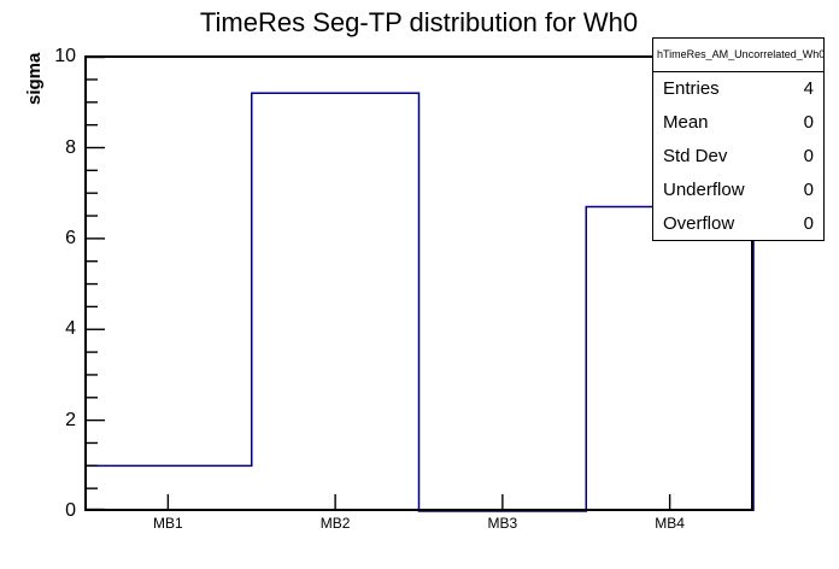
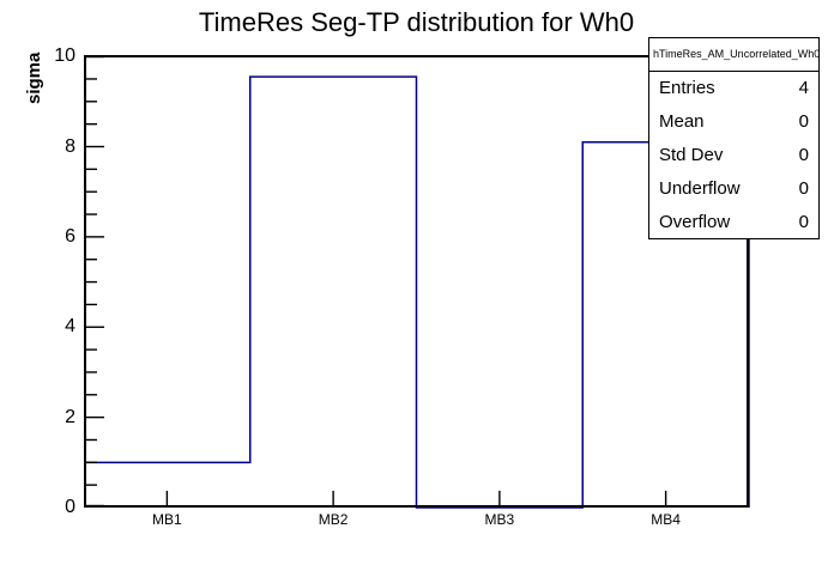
MB2: 9.2 -> 9.6
MB4: 6.7 -> 8.1
